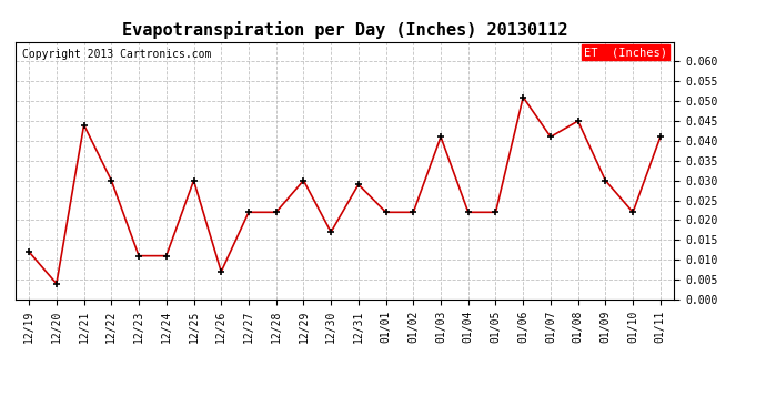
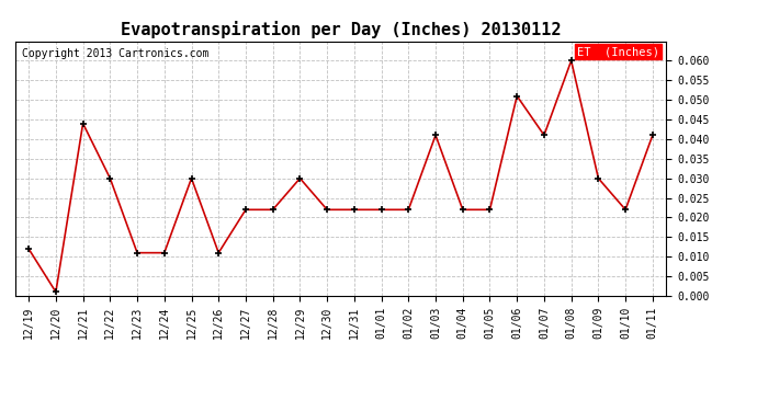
12/20: 0.004 -> 0.001
12/26: 0.007 -> 0.011
12/30: 0.017 -> 0.022
12/31: 0.029 -> 0.022
01/08: 0.045 -> 0.060
